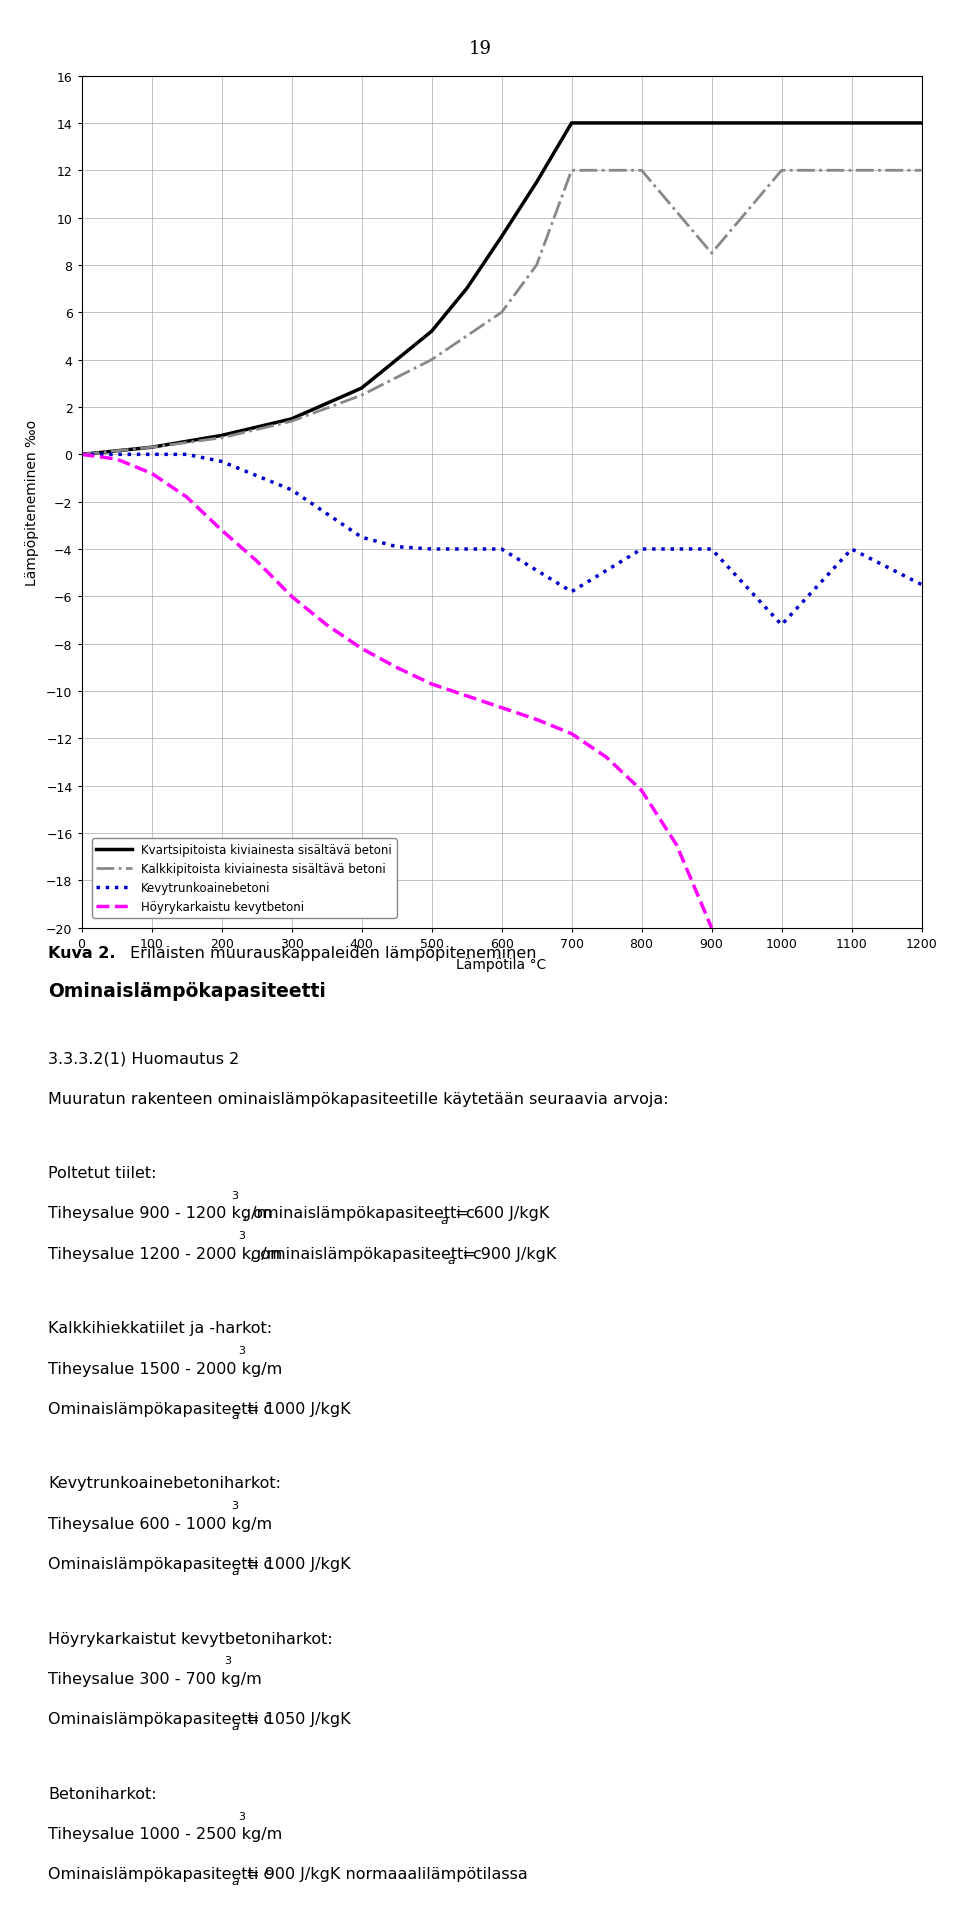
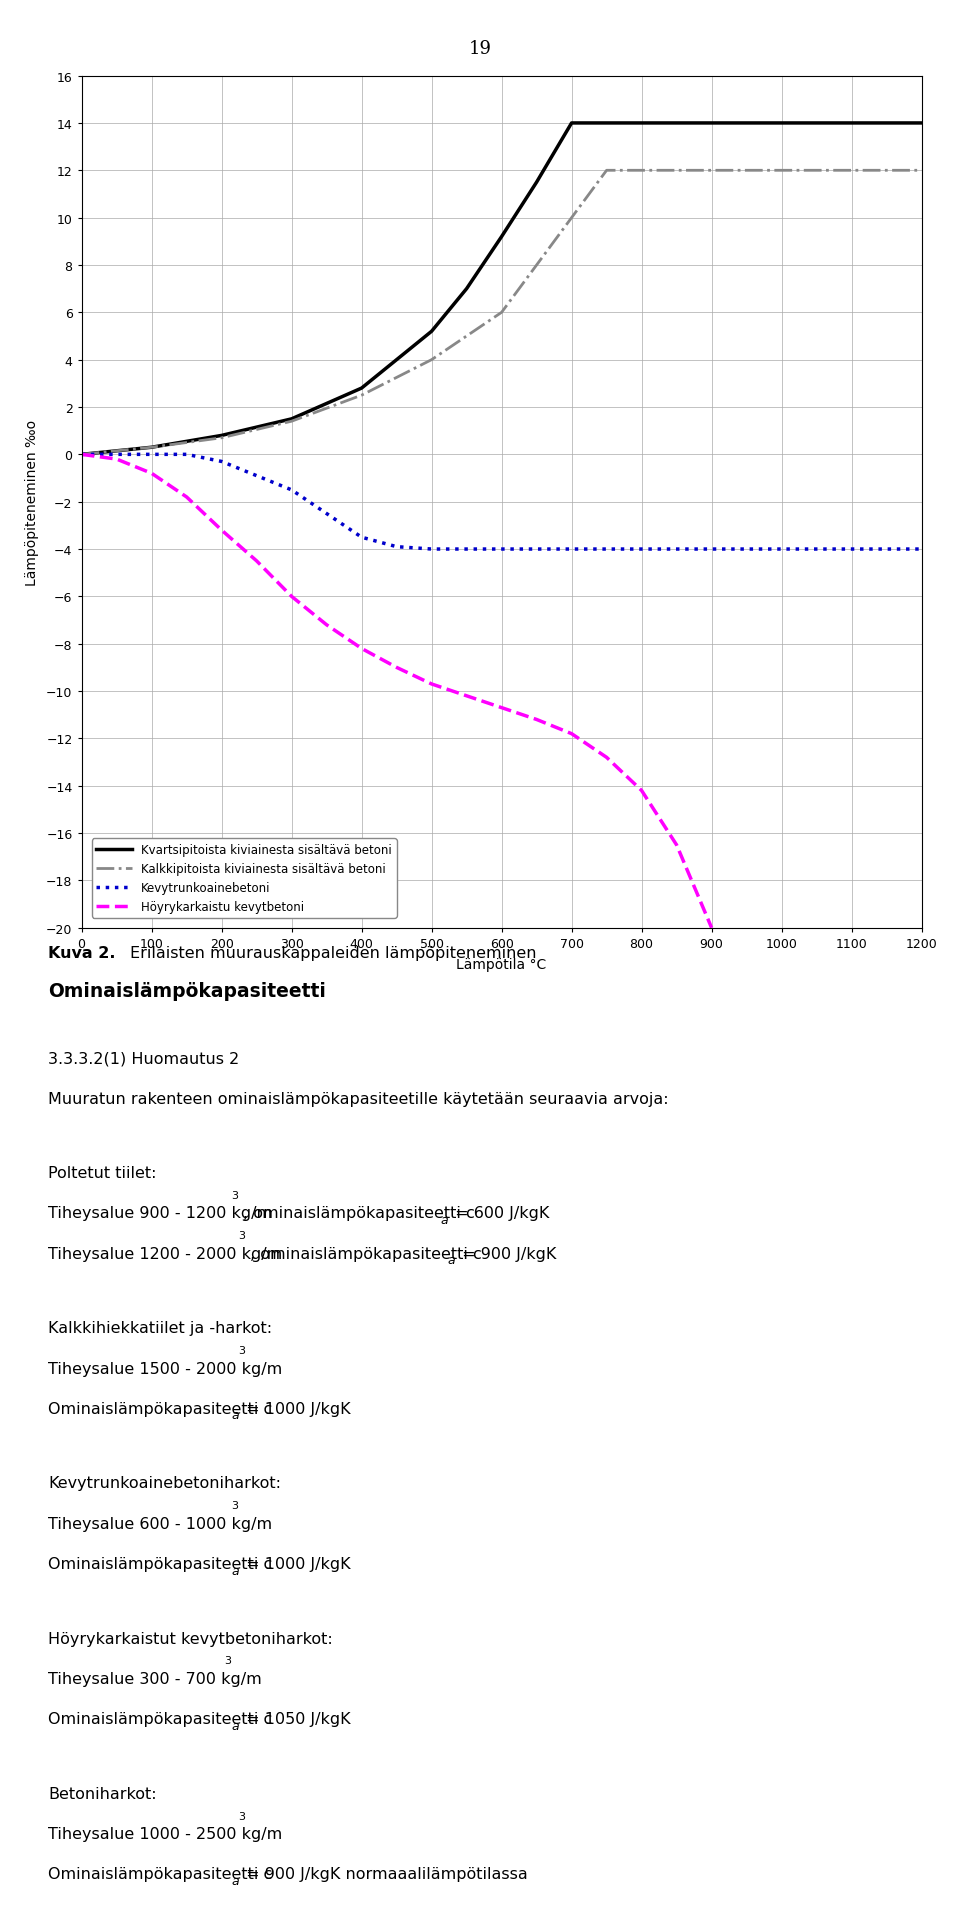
Kalkkipitoista kiviainesta sisältävä betoni/700: 12.0 -> 10.0
Kevytrunkoainebetoni/700: -5.8 -> -4.0
Kalkkipitoista kiviainesta sisältävä betoni/900: 8.5 -> 12.0
Kevytrunkoainebetoni/1000: -7.2 -> -4.0
Kevytrunkoainebetoni/1200: -5.5 -> -4.0
